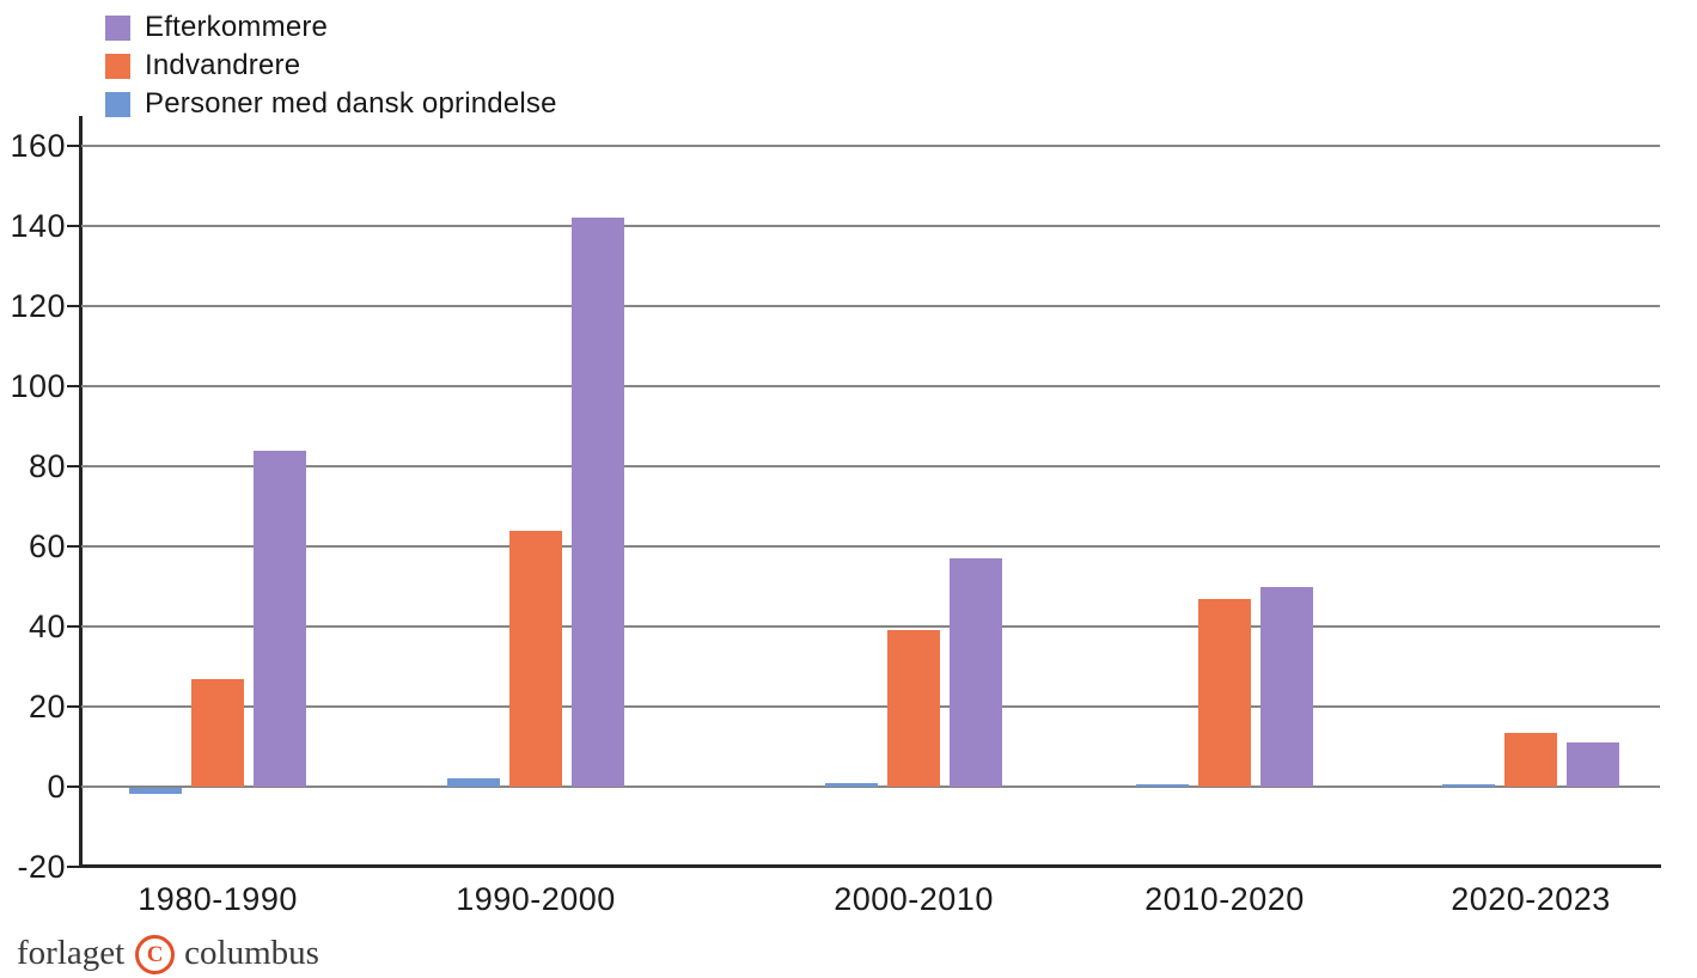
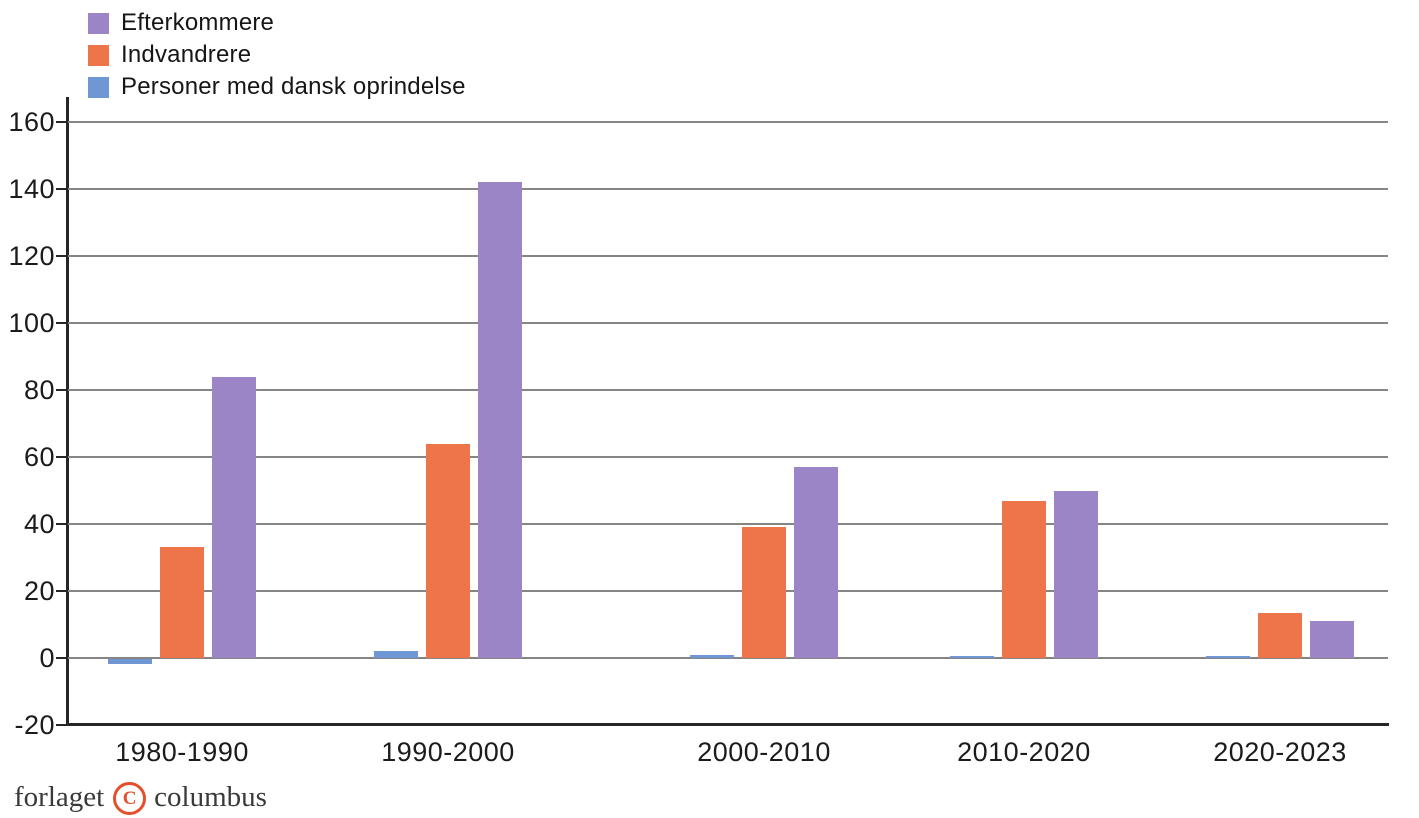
Indvandrere/1980-1990: 27 -> 33
